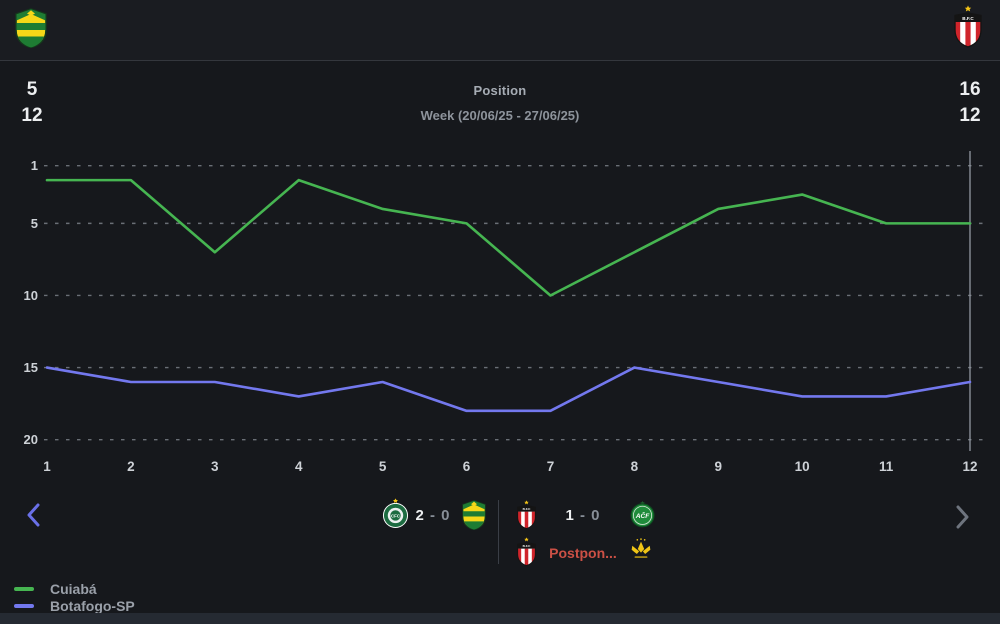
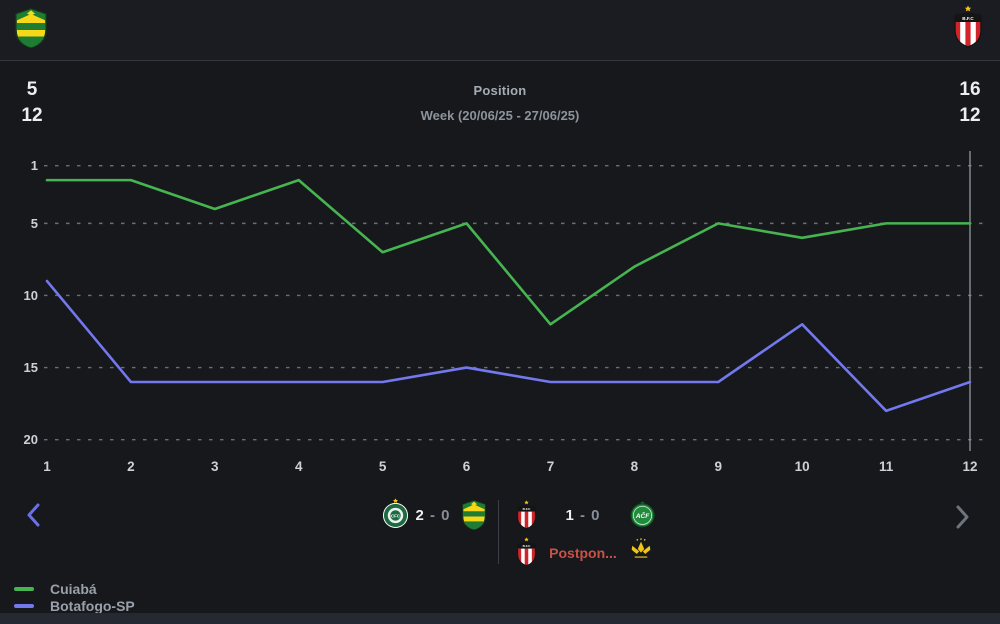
Botafogo-SP/1: 15 -> 9
Cuiabá/3: 7 -> 4
Botafogo-SP/4: 17 -> 16
Cuiabá/5: 4 -> 7
Botafogo-SP/6: 18 -> 15
Cuiabá/7: 10 -> 12
Botafogo-SP/7: 18 -> 16
Cuiabá/8: 7 -> 8
Botafogo-SP/8: 15 -> 16
Cuiabá/9: 4 -> 5
Cuiabá/10: 3 -> 6
Botafogo-SP/10: 17 -> 12
Botafogo-SP/11: 17 -> 18
